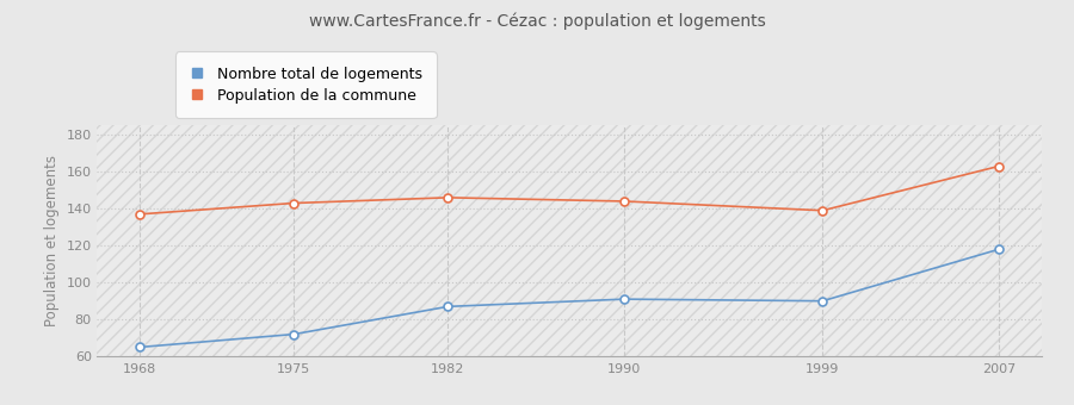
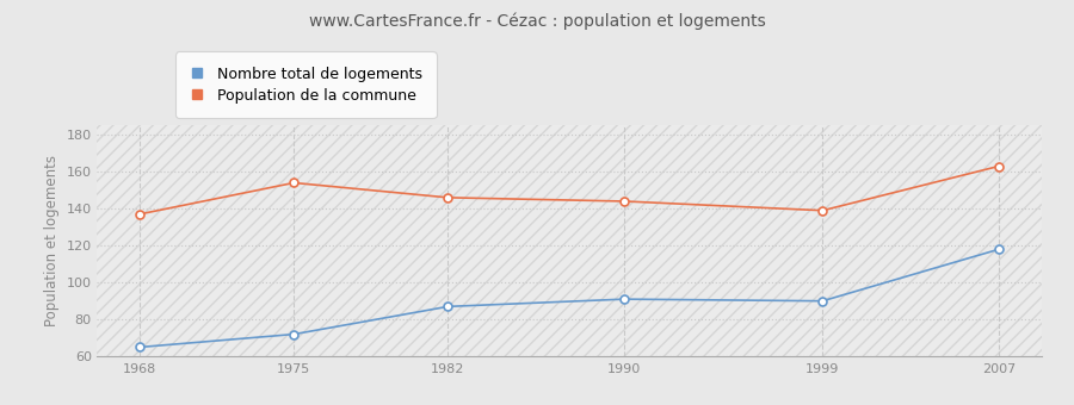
Population de la commune/1975: 143 -> 154
